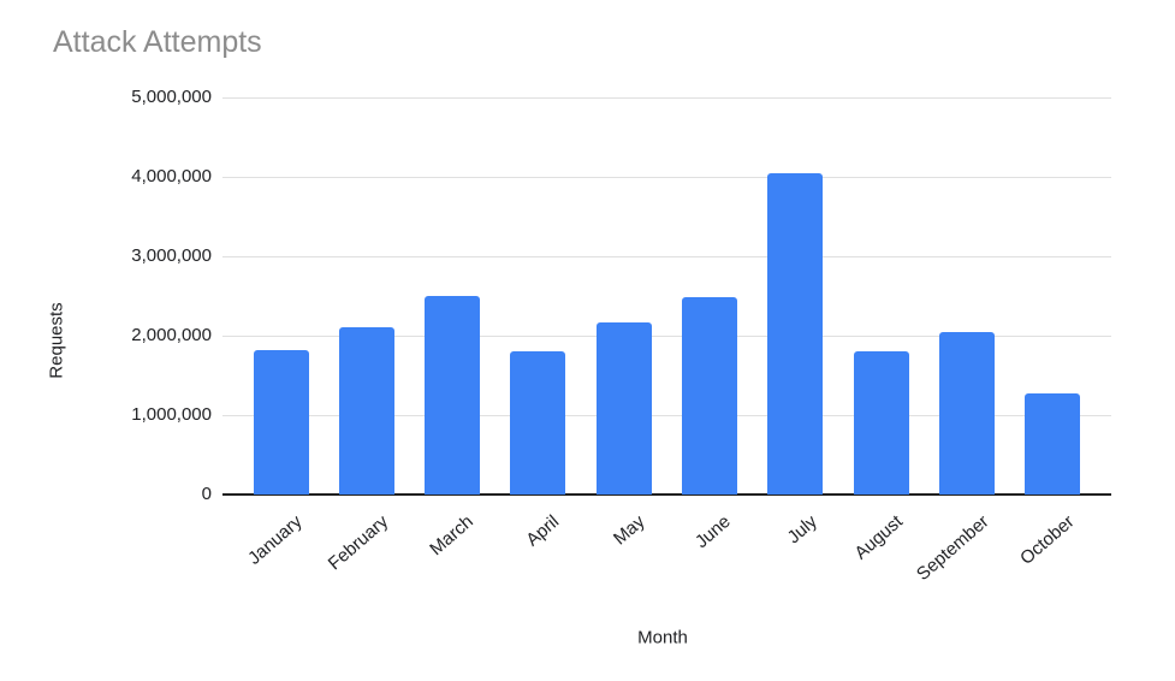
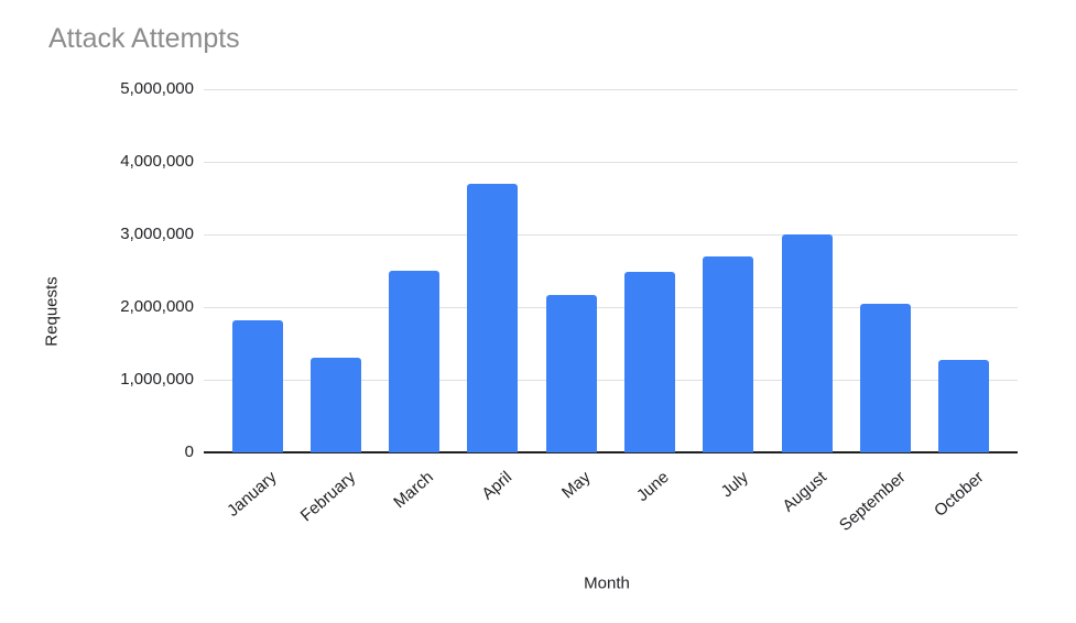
February: 2100000 -> 1300000
April: 1800000 -> 3700000
July: 4000000 -> 2700000
August: 1800000 -> 3000000
